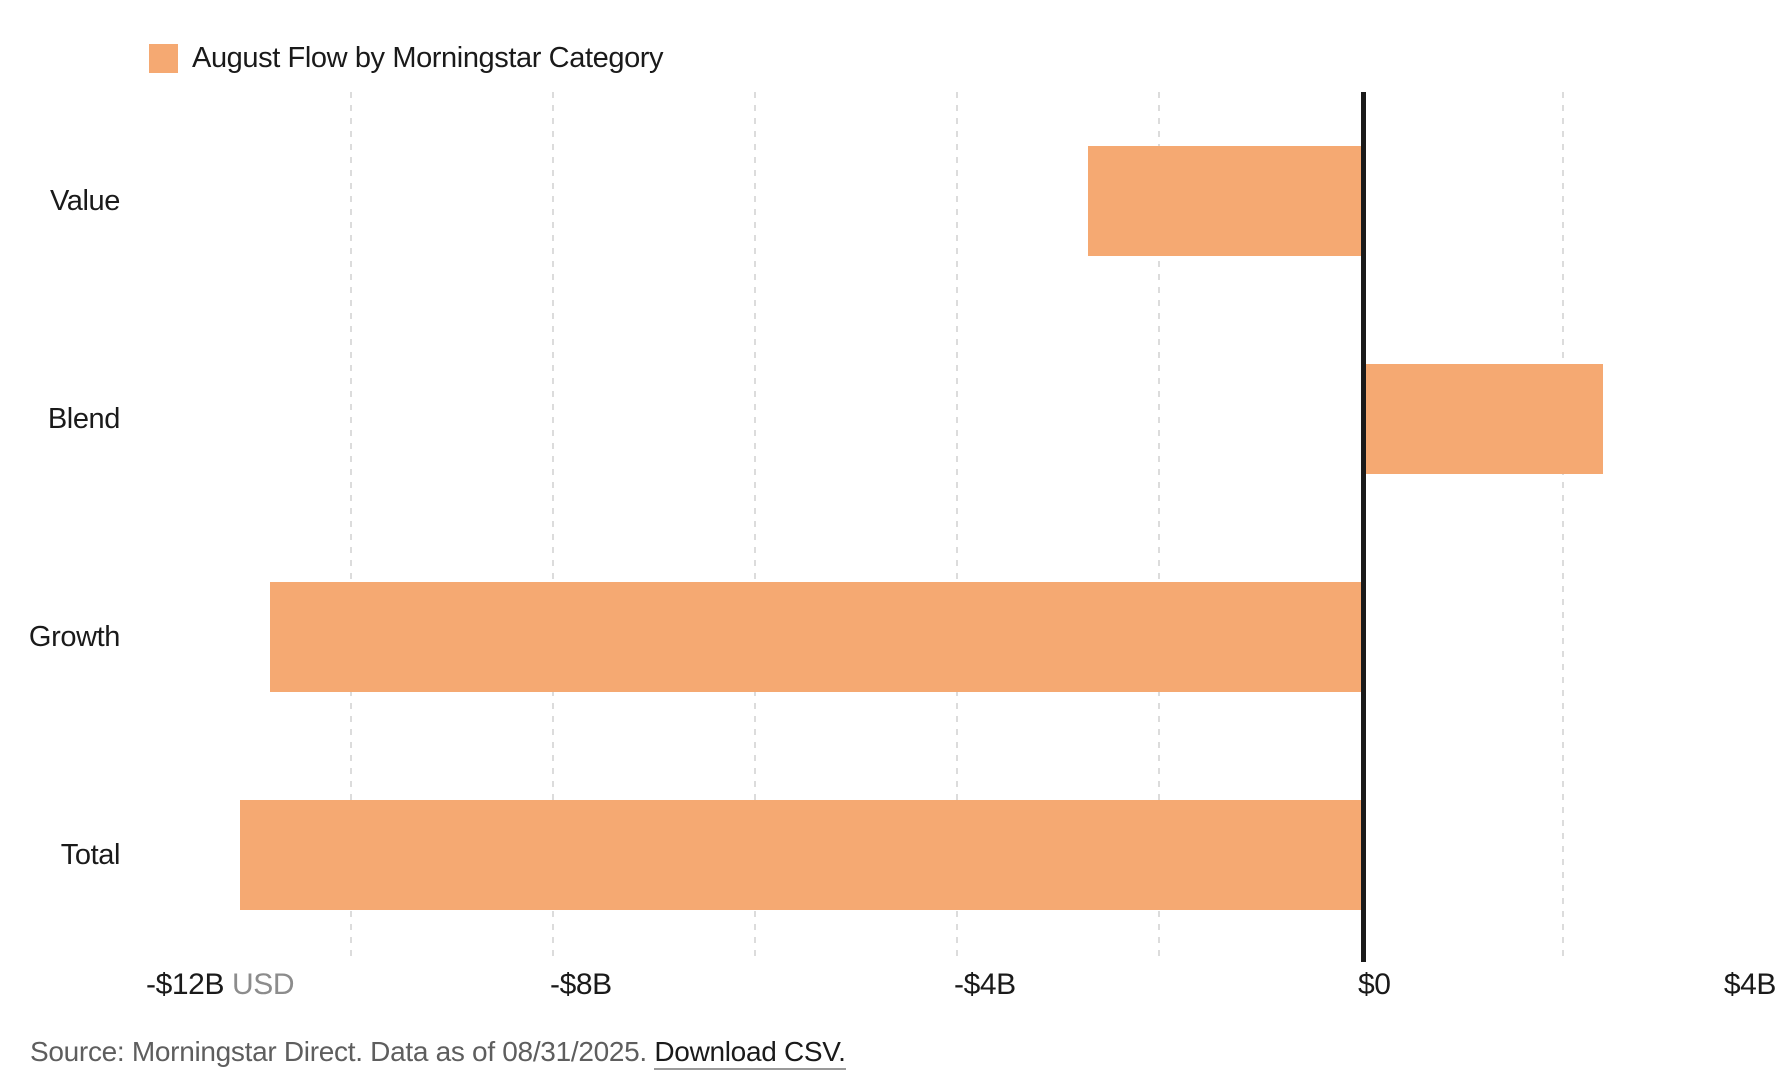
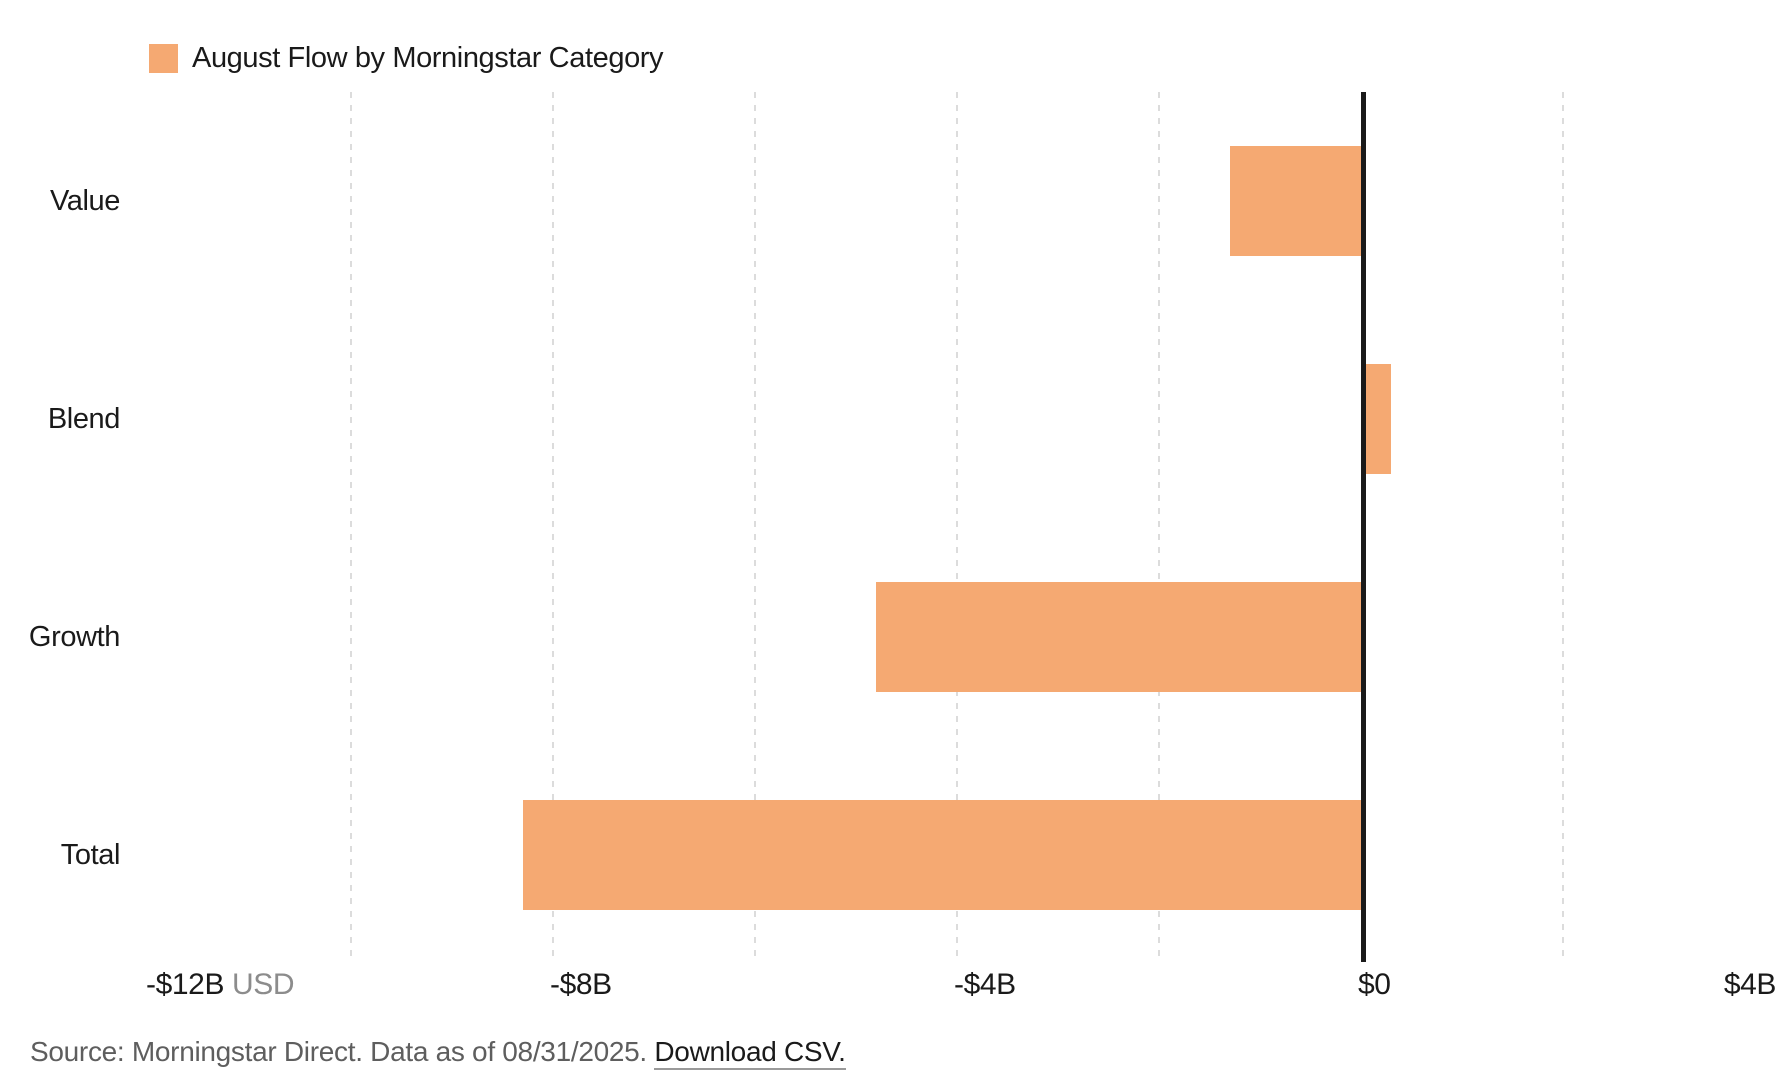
Value: -$2.7B -> -$1.3B
Blend: $2.4B -> $0.3B
Growth: -$10.8B -> -$4.8B
Total: -$11.1B -> -$8.3B
